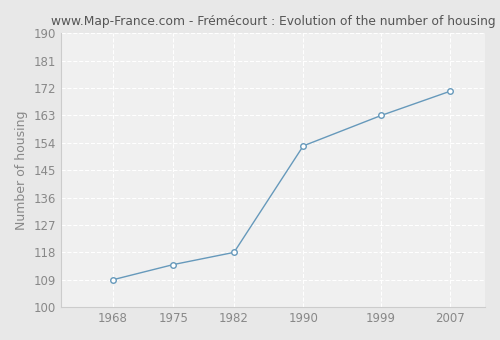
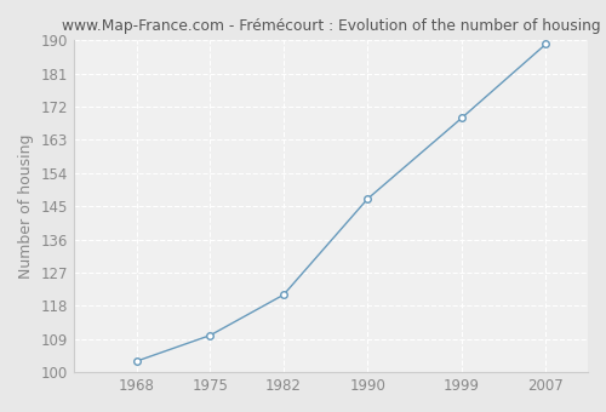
1968: 109 -> 103
1975: 114 -> 110
1982: 118 -> 121
1990: 153 -> 147
1999: 163 -> 169
2007: 171 -> 189
